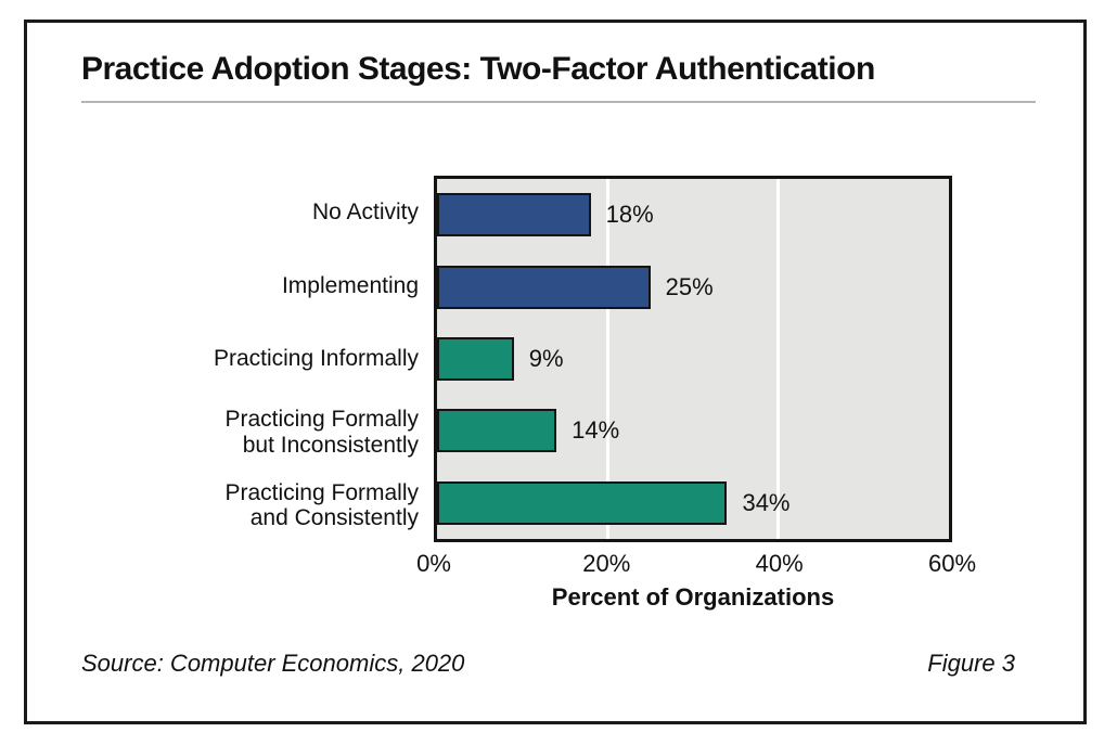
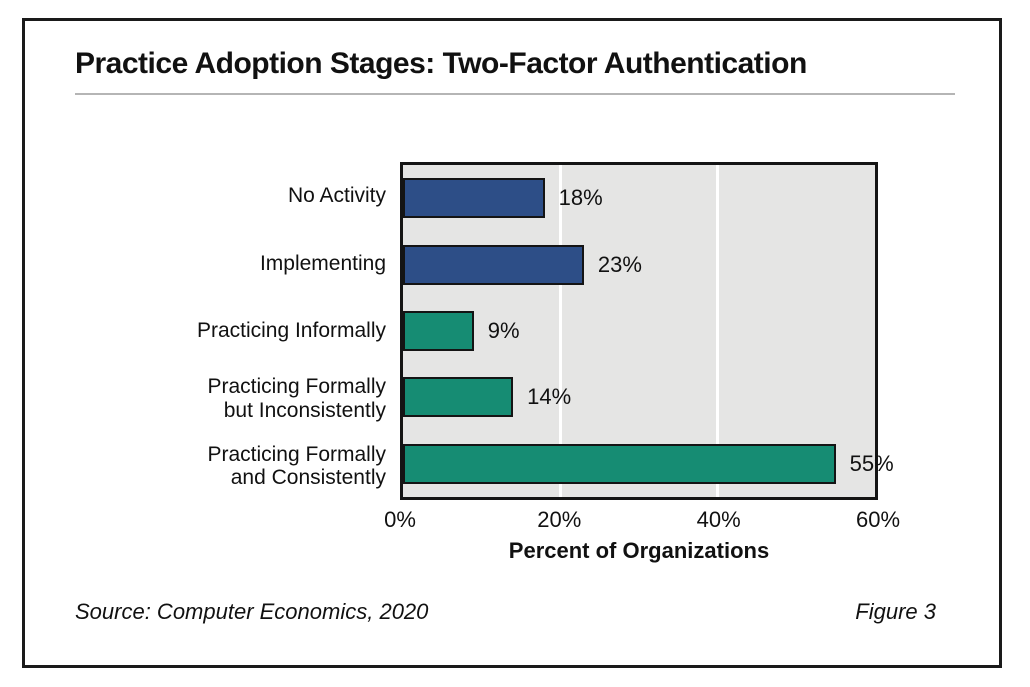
Implementing: 25% -> 23%
Practicing Formally and Consistently: 34% -> 55%
